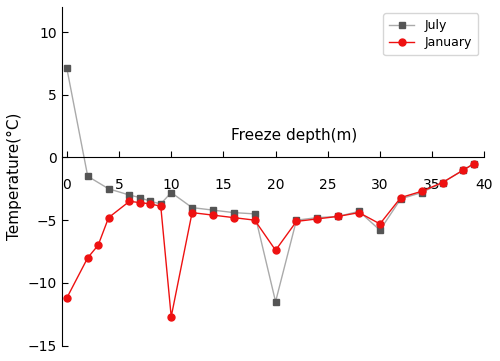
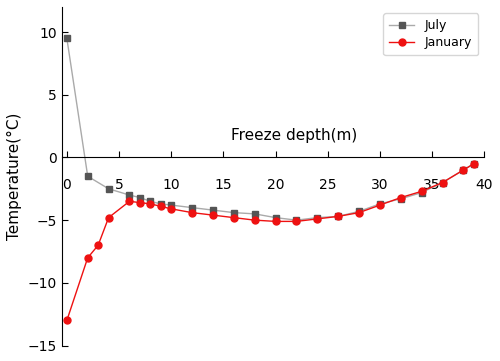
July/0: 7.1 -> 9.5
January/0: -11.2 -> -13.0
July/10: -2.8 -> -3.8
January/10: -12.7 -> -4.1
July/20: -11.5 -> -4.8
January/20: -7.4 -> -5.1
July/30: -5.8 -> -3.7
January/30: -5.3 -> -3.8
